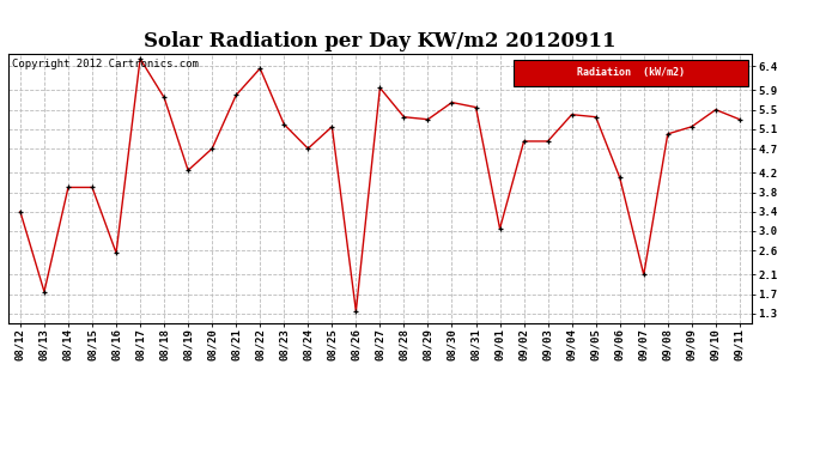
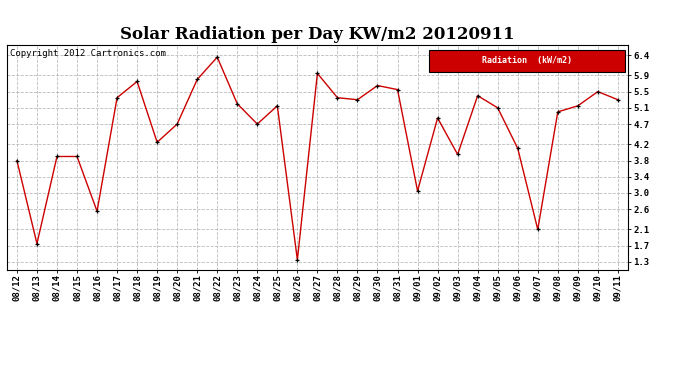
08/12: 3.40 -> 3.80
08/17: 6.55 -> 5.35
09/03: 4.85 -> 3.95
09/05: 5.35 -> 5.10
